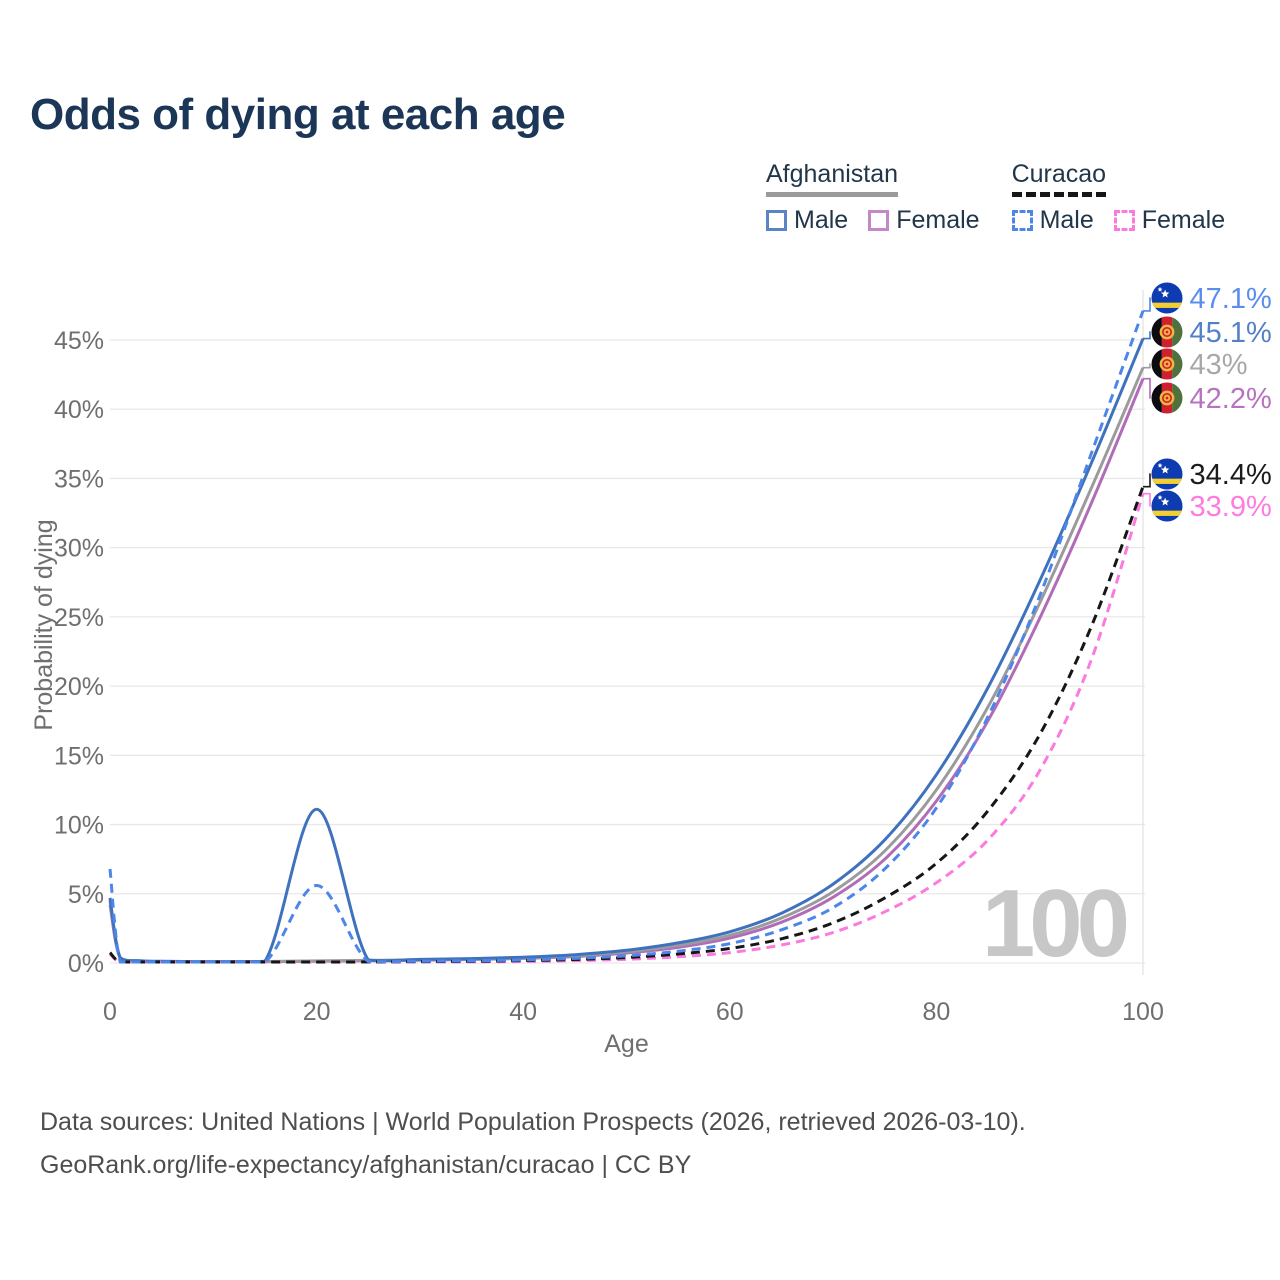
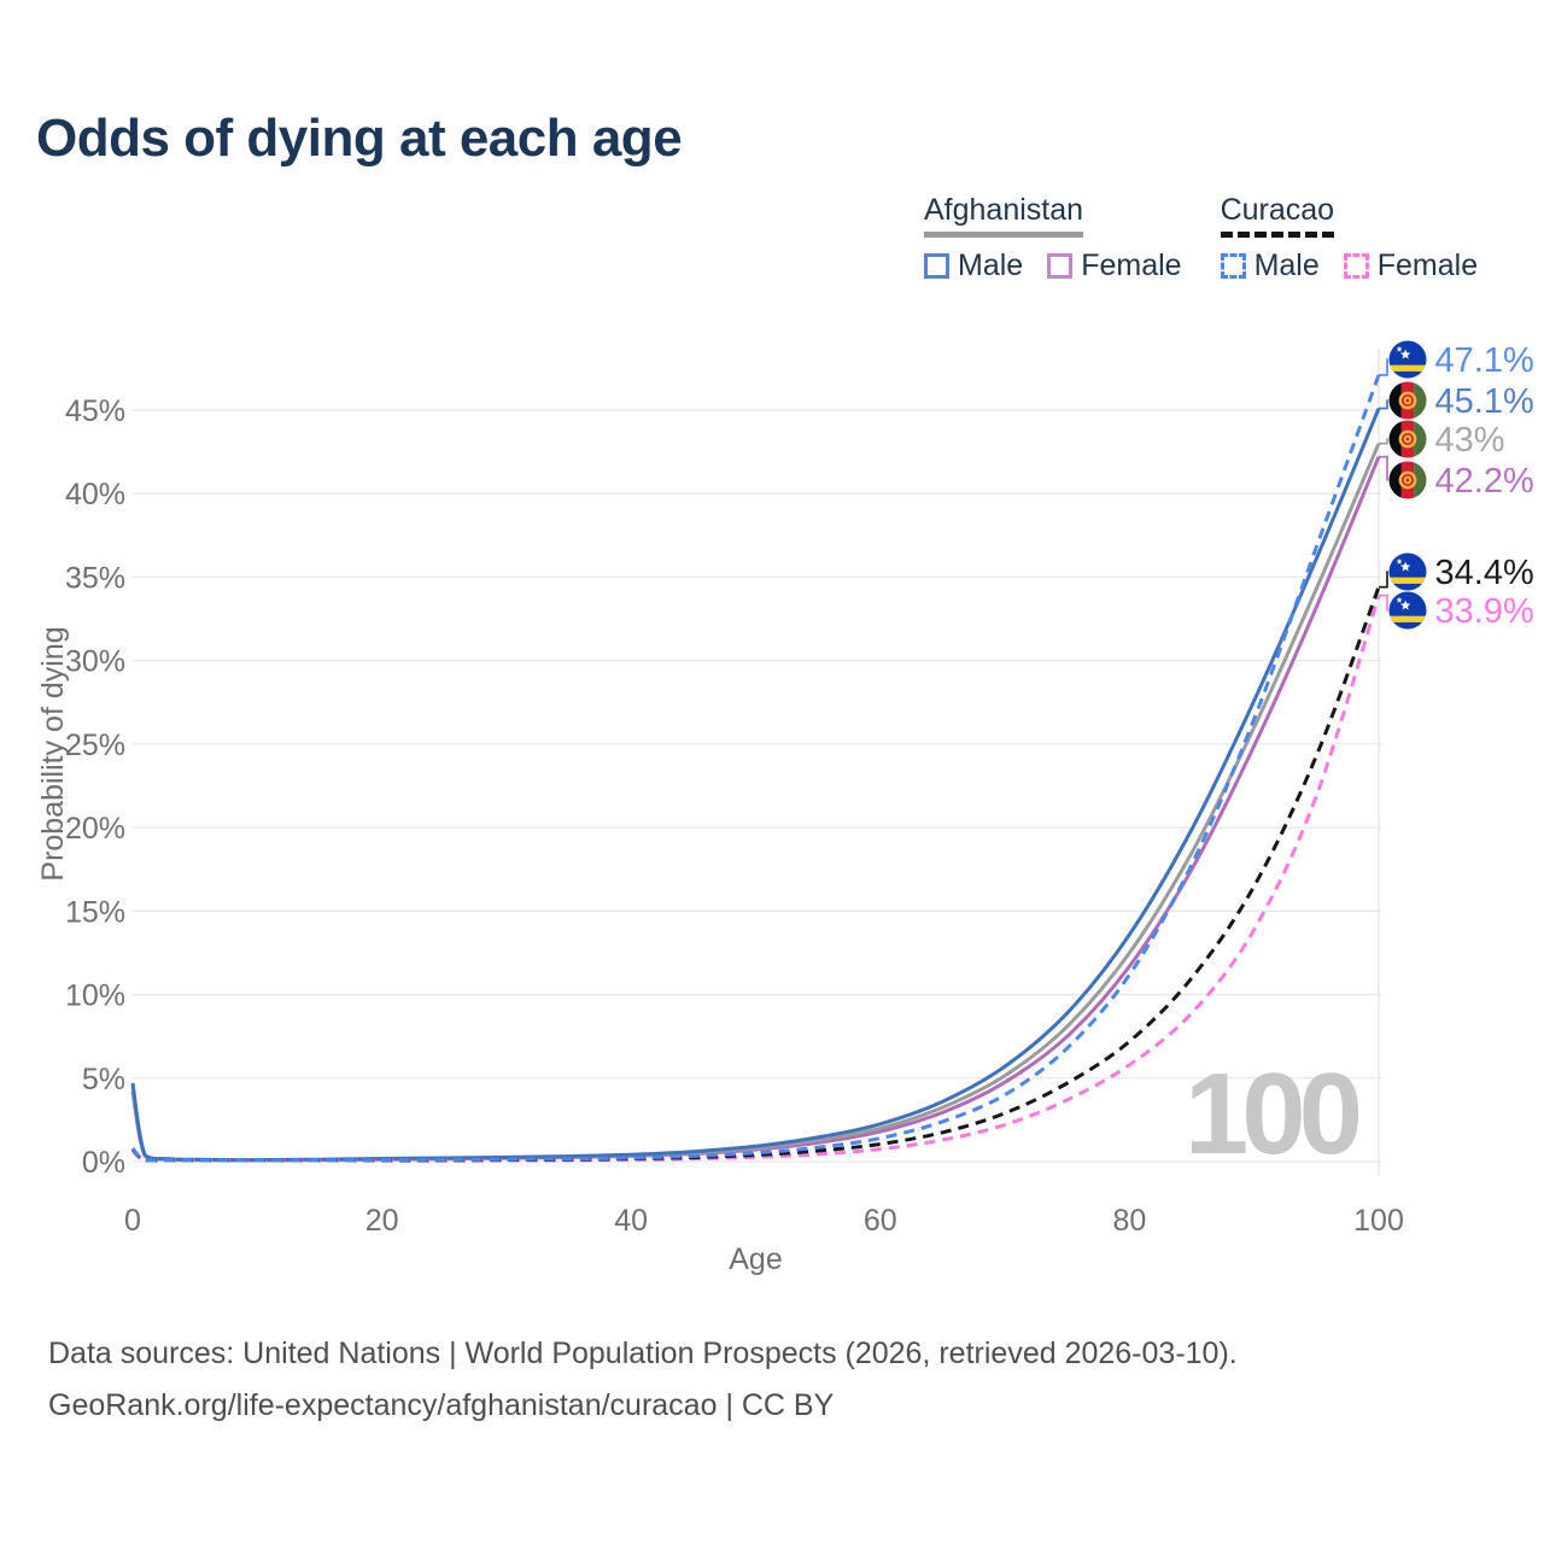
Curacao Male/0: 6.8% -> 0.8%
Curacao Male/20: 5.6% -> 0.1%
Afghanistan Male/20: 11.1% -> 0.2%
